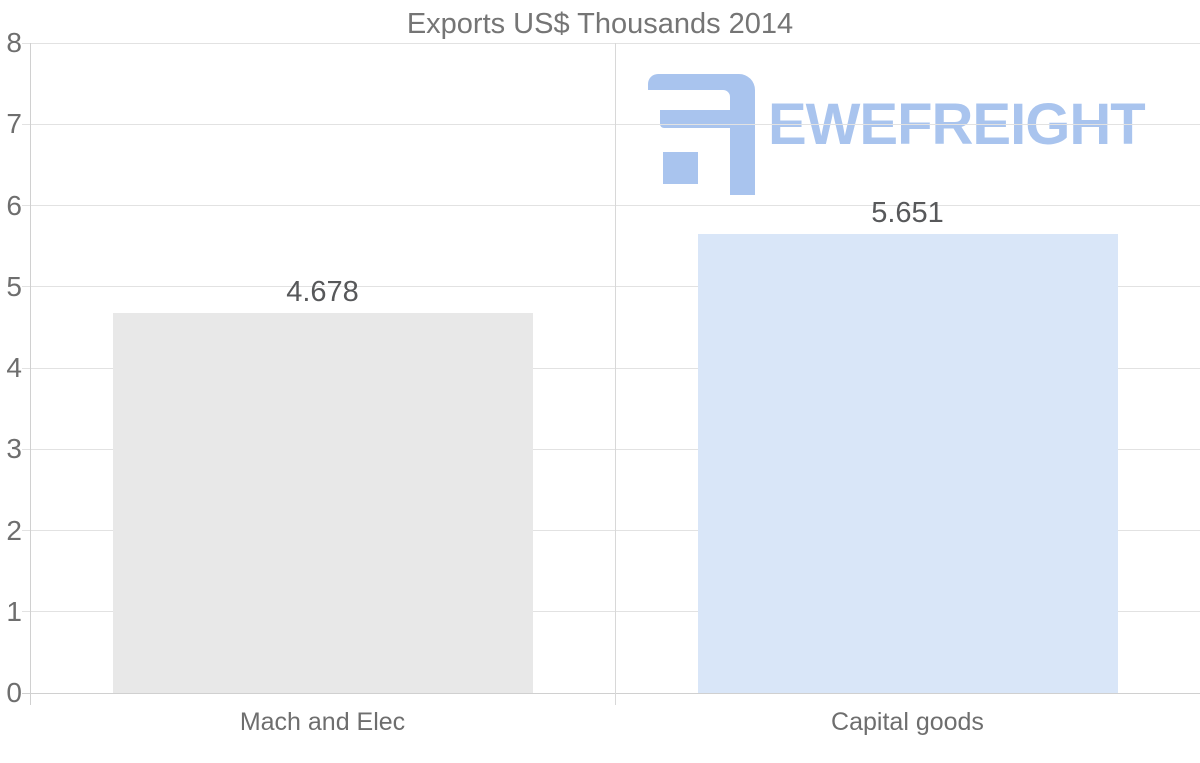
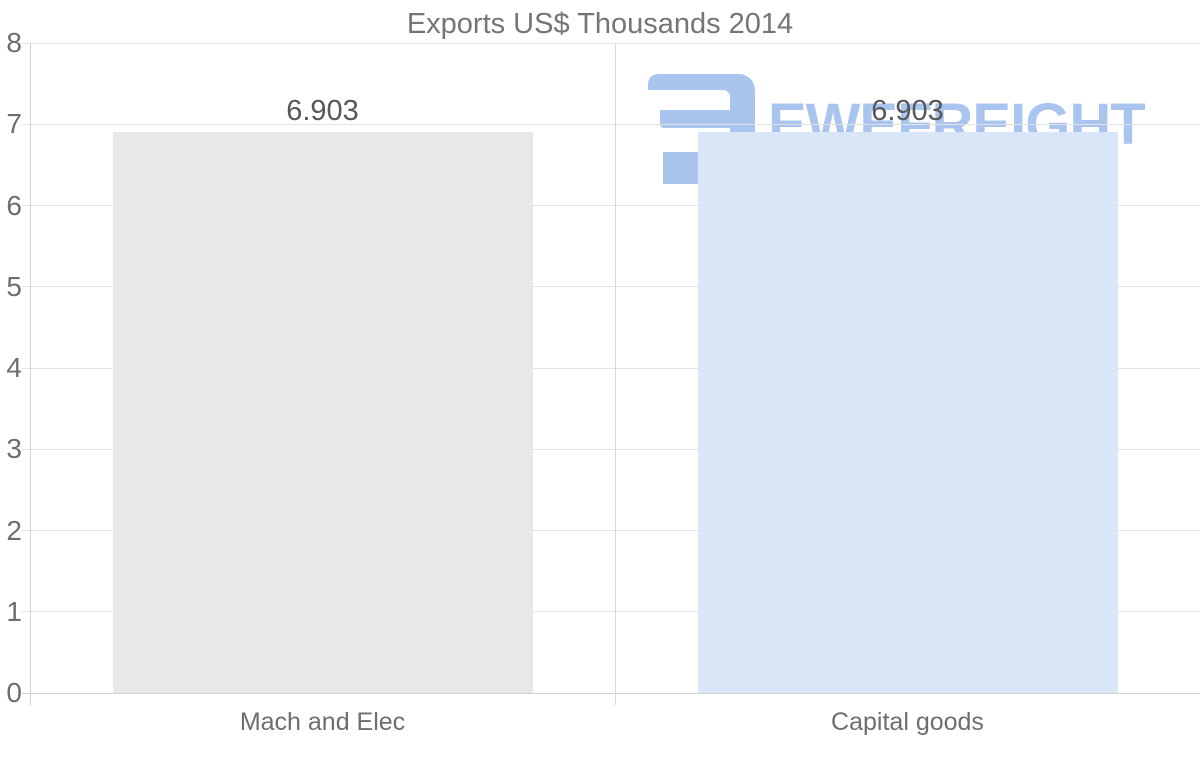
Mach and Elec: 4.678 -> 6.903
Capital goods: 5.651 -> 6.903
